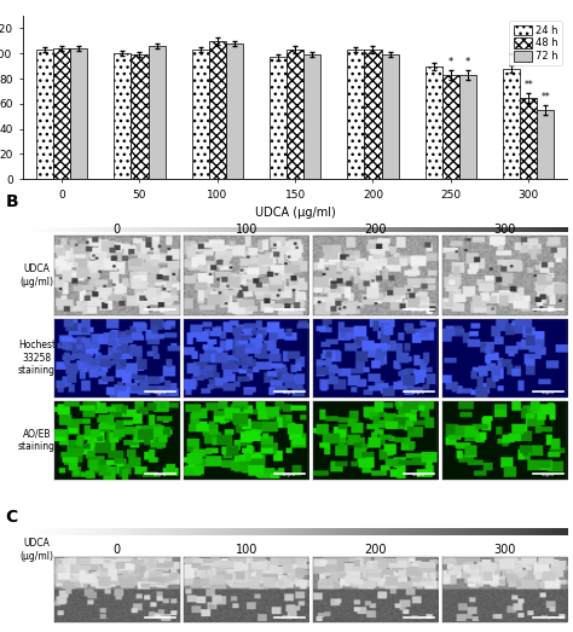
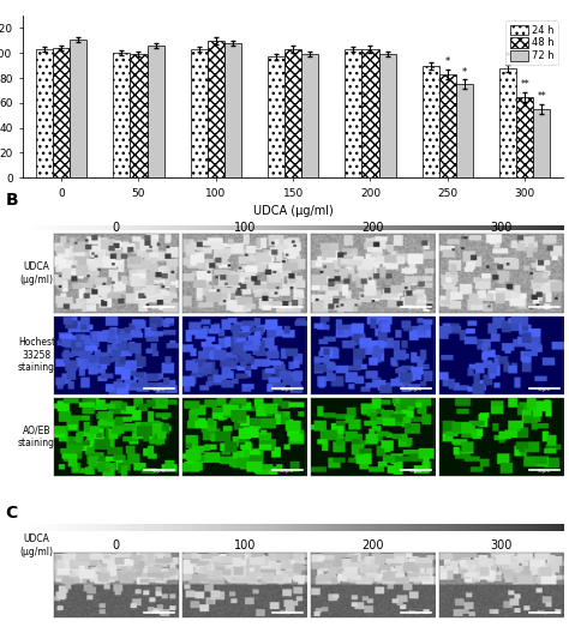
72 h/0: 104 -> 111
72 h/250: 83 -> 75
